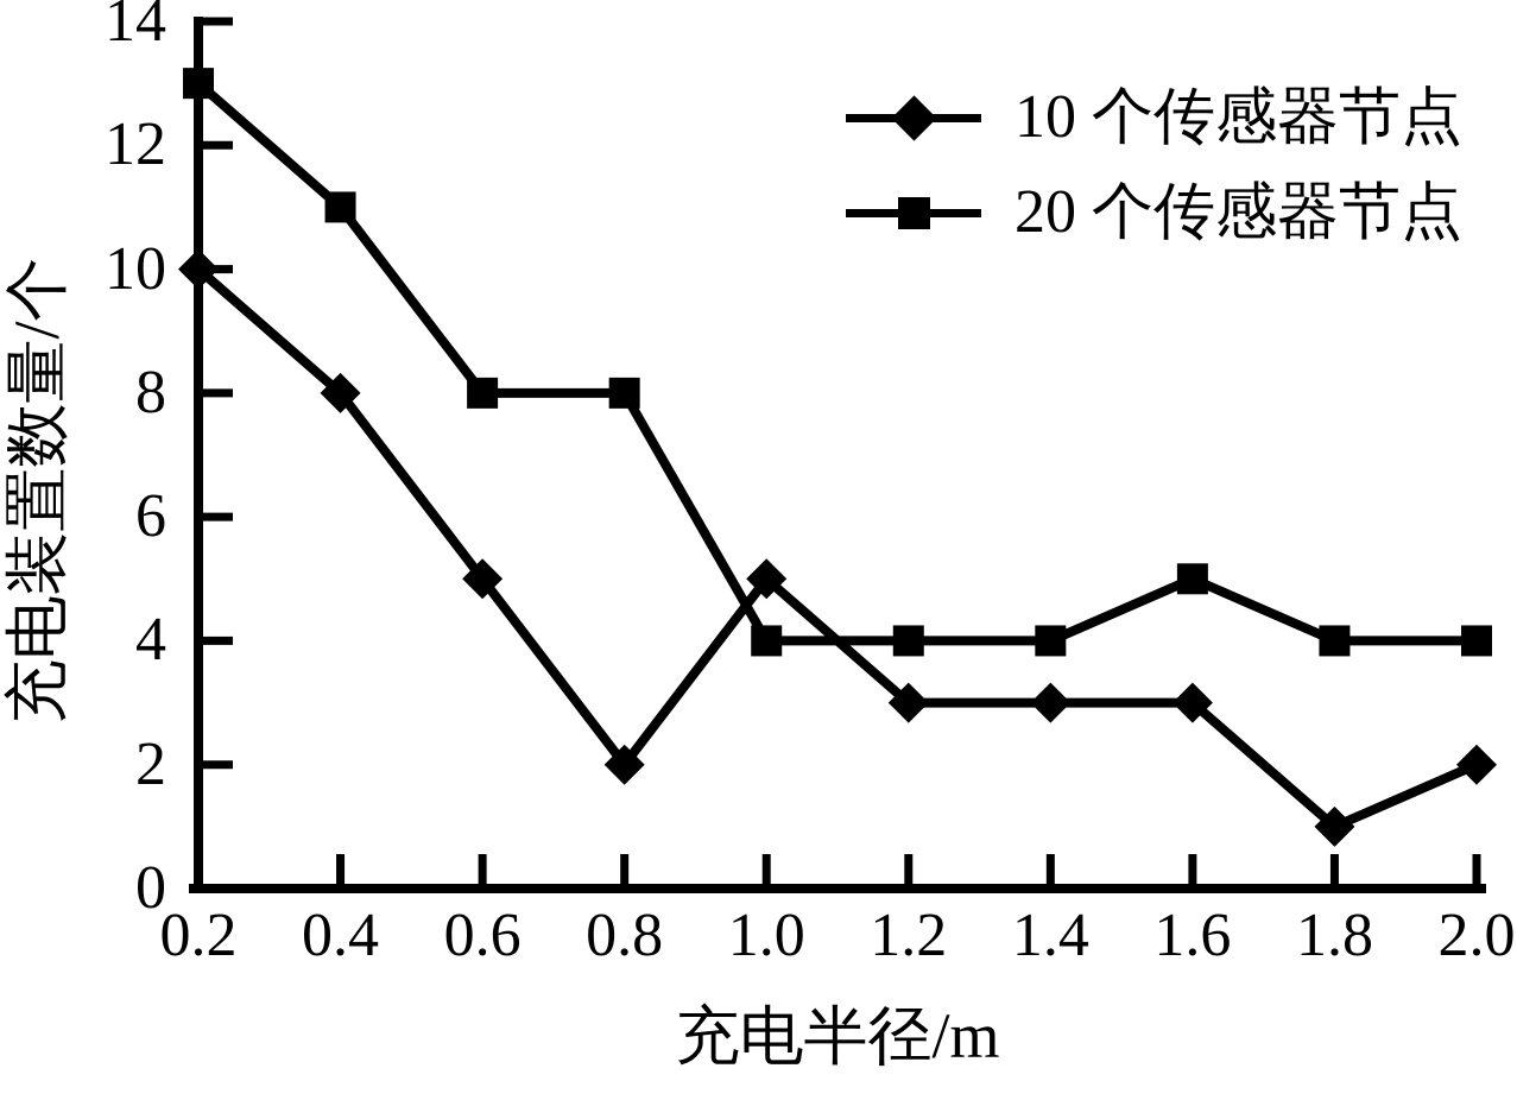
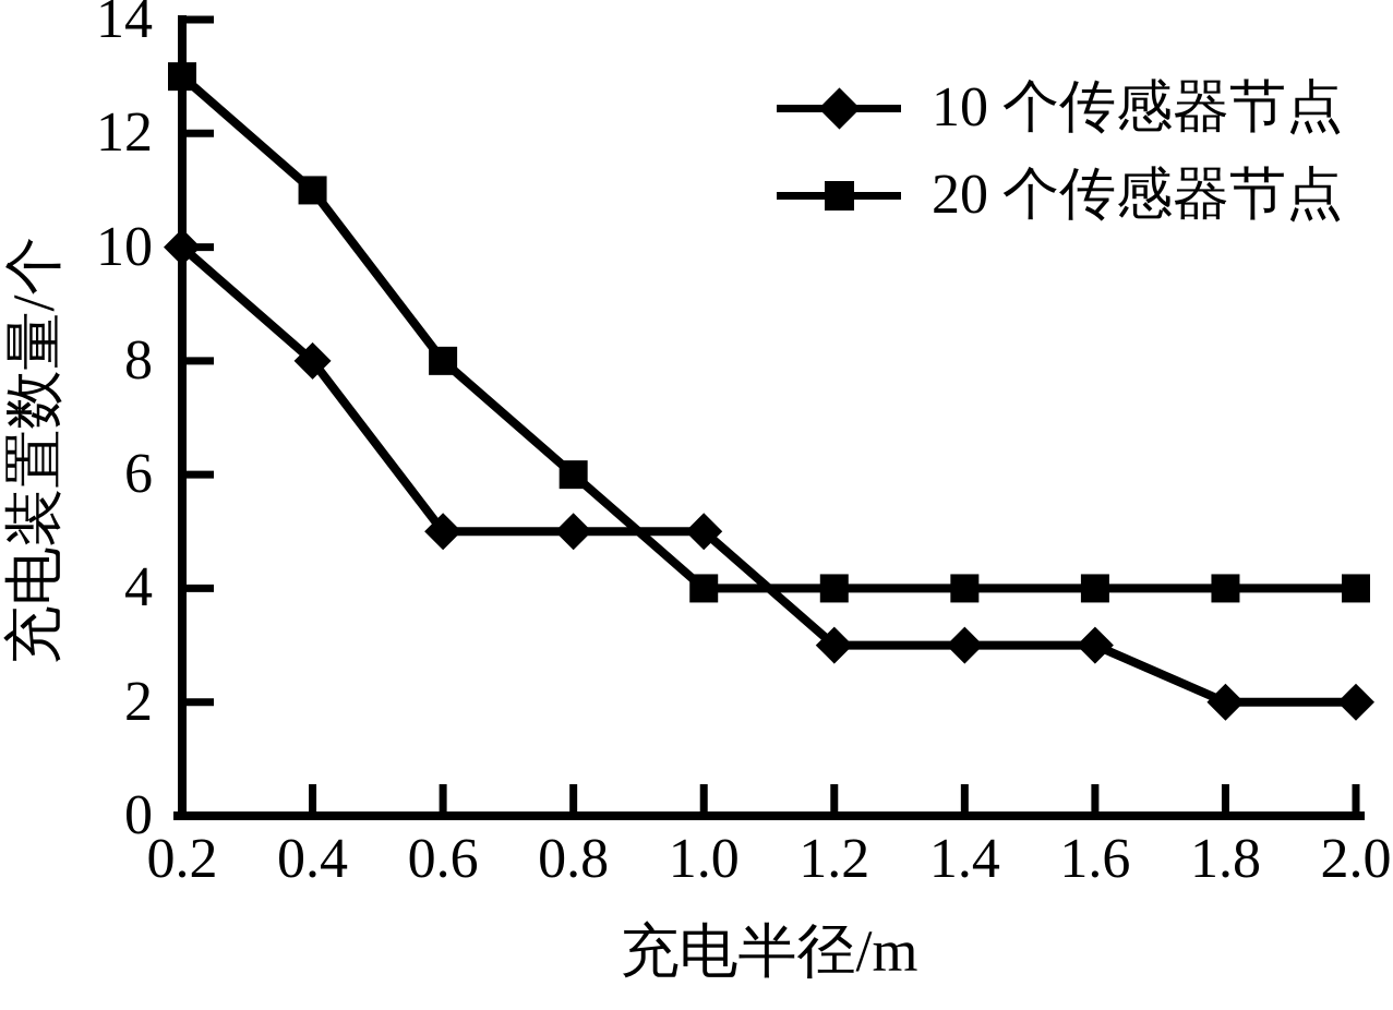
10 个传感器节点/0.8: 2 -> 5
20 个传感器节点/0.8: 8 -> 6
20 个传感器节点/1.6: 5 -> 4
10 个传感器节点/1.8: 1 -> 2
